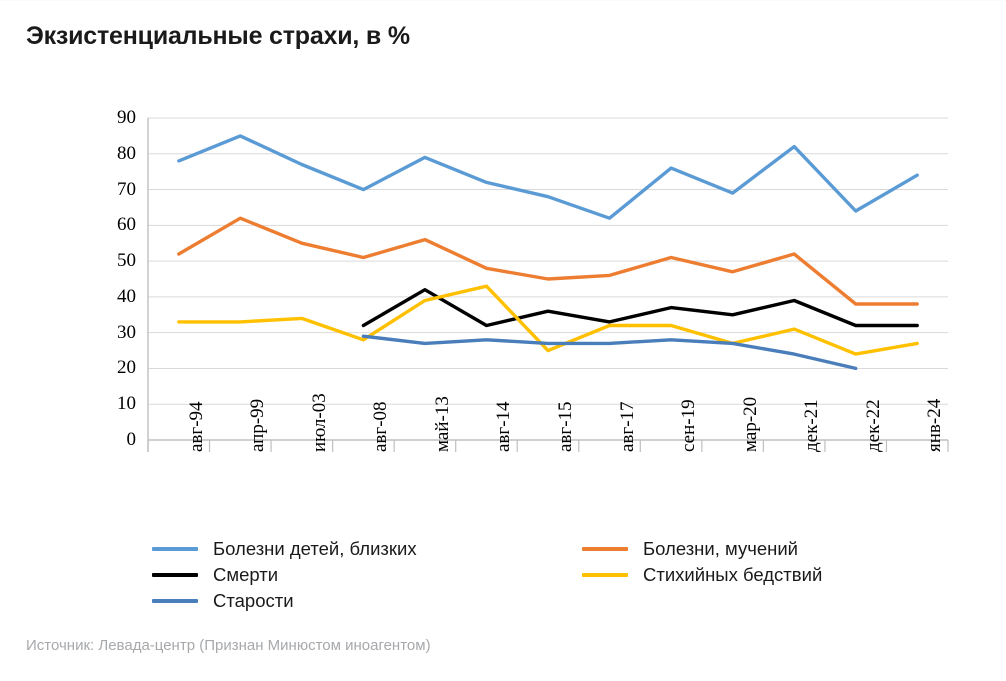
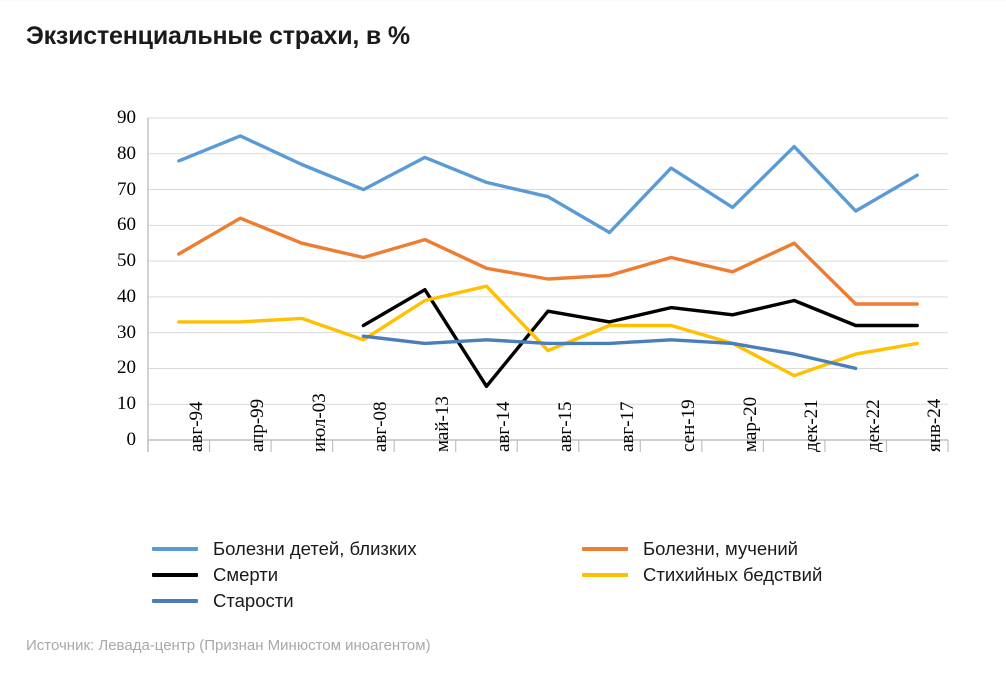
Смерти/авг-14: 32 -> 15
Болезни детей, близких/авг-17: 62 -> 58
Болезни детей, близких/мар-20: 69 -> 65
Болезни, мучений/дек-21: 52 -> 55
Стихийных бедствий/дек-21: 31 -> 18
